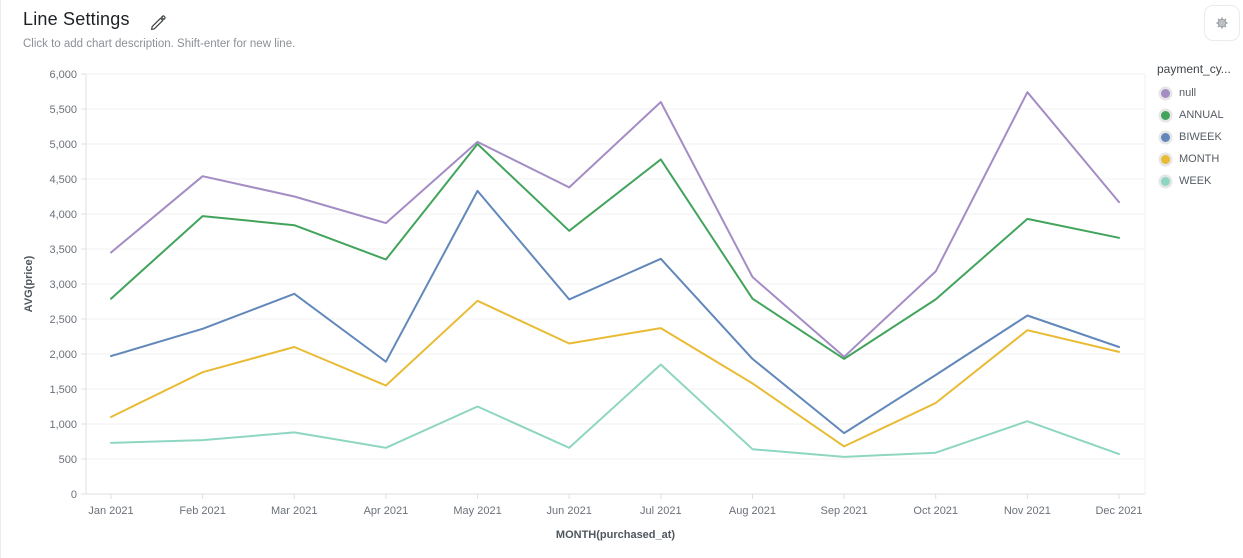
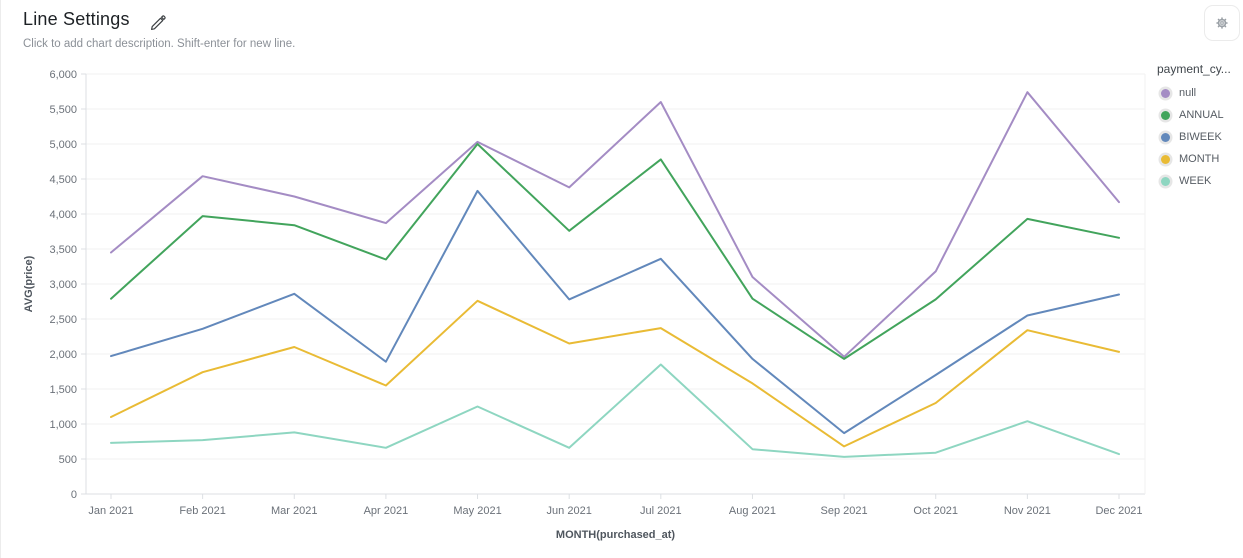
BIWEEK/Dec 2021: 2100 -> 2800
